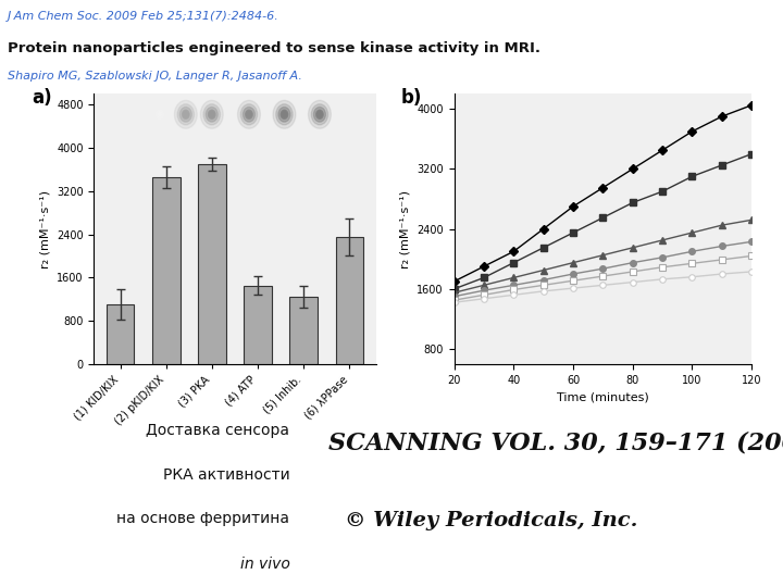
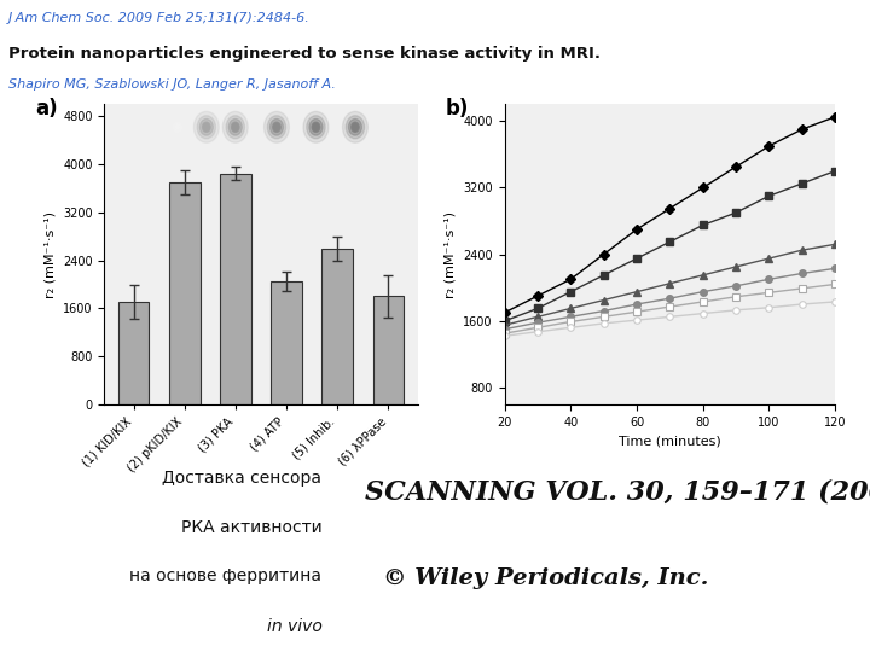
(1) KID/KIX: 1100 -> 1700
(2) pKID/KIX: 3450 -> 3700
(3) PKA: 3700 -> 3850
(4) ATP: 1450 -> 2050
(5) Inhib.: 1250 -> 2600
(6) λPPase: 2350 -> 1800
